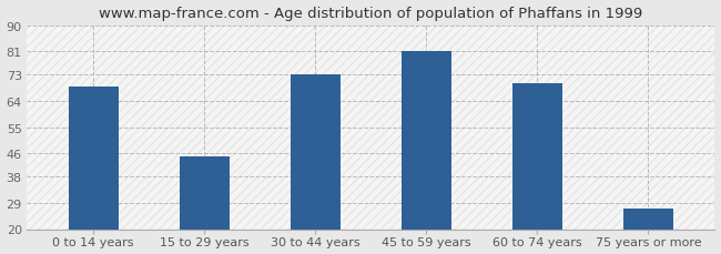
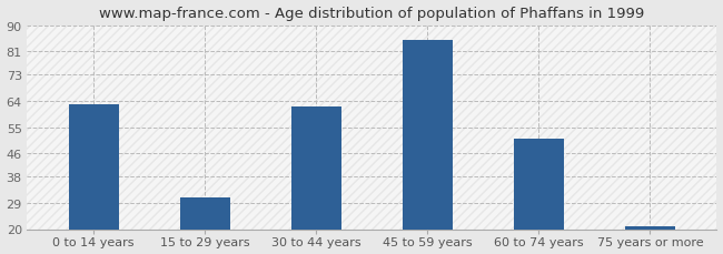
0 to 14 years: 69 -> 63
15 to 29 years: 45 -> 31
30 to 44 years: 73 -> 62
45 to 59 years: 81 -> 85
60 to 74 years: 70 -> 51
75 years or more: 27 -> 21
